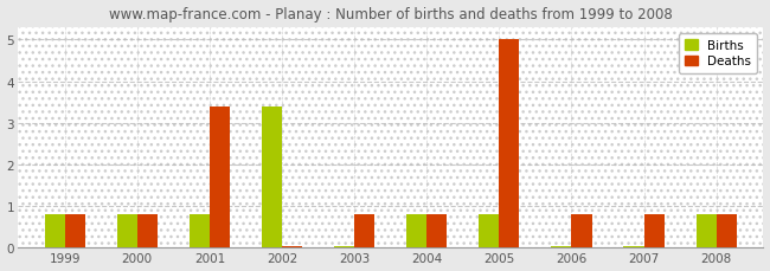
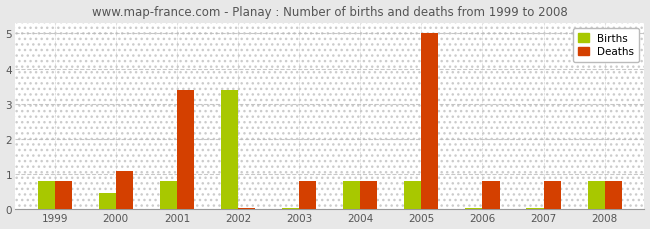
Births/2000: 0.80 -> 0.45
Deaths/2000: 0.80 -> 1.10
